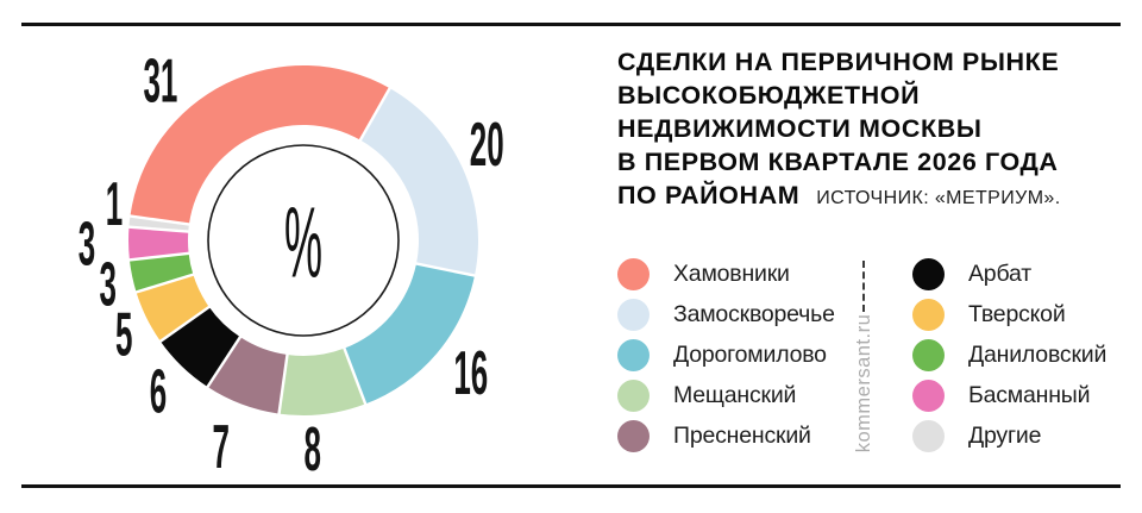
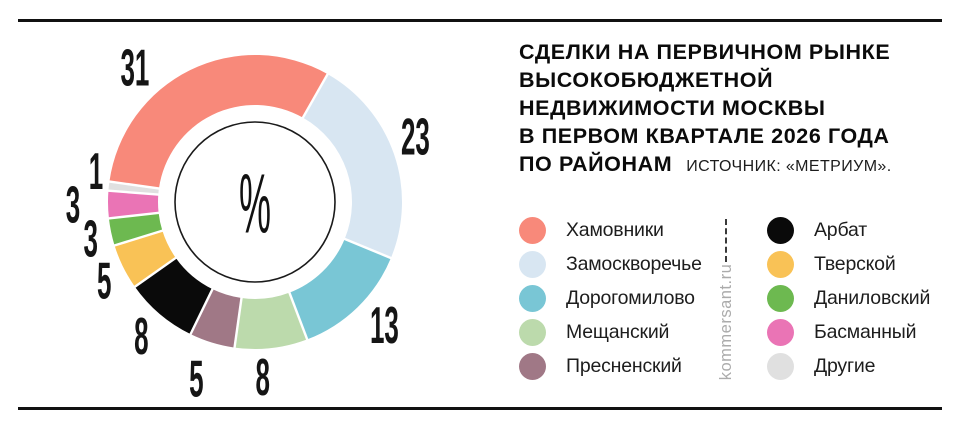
Замоскворечье: 20 -> 23
Дорогомилово: 16 -> 13
Пресненский: 7 -> 5
Арбат: 6 -> 8
